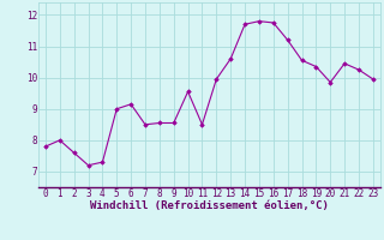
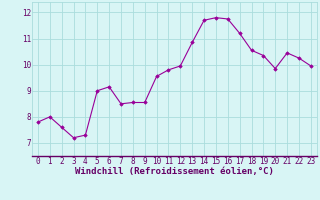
11: 8.50 -> 9.80
13: 10.60 -> 10.85
